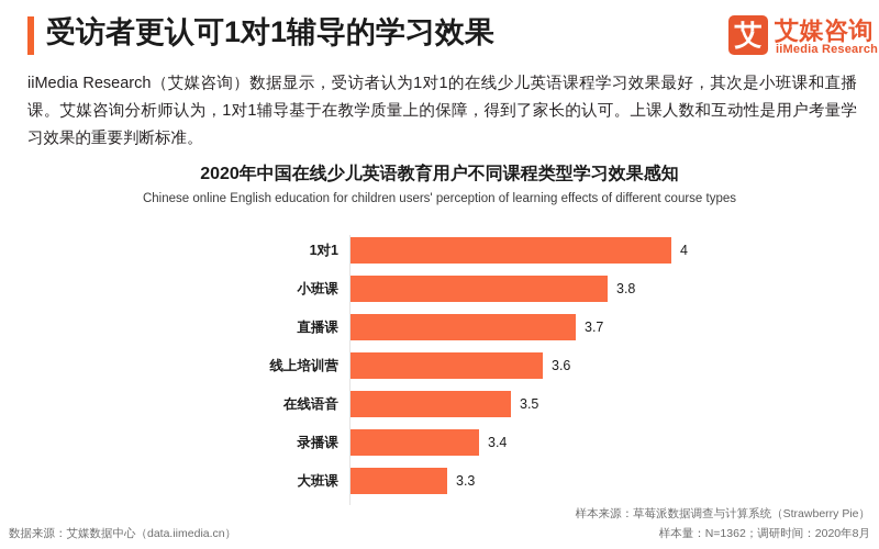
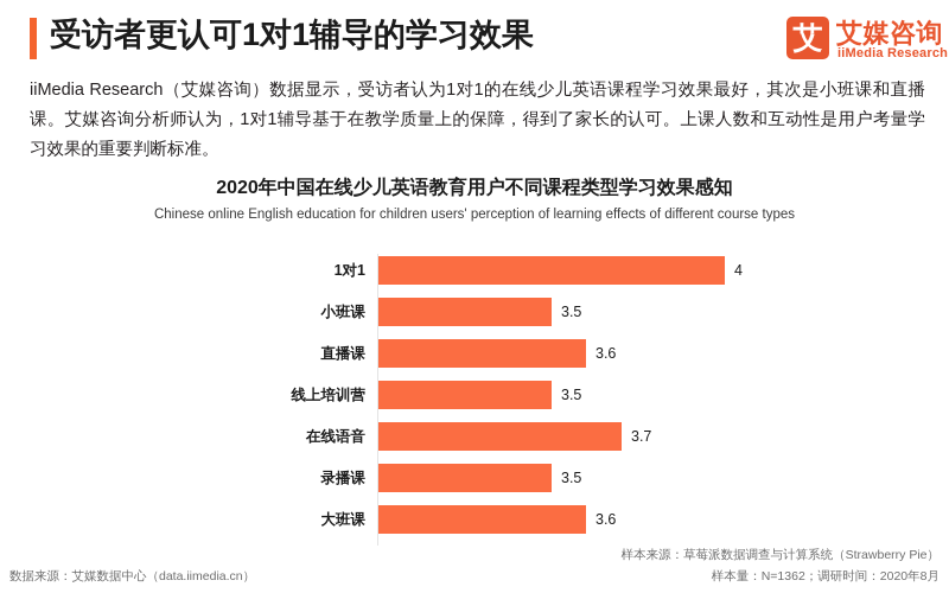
小班课: 3.8 -> 3.5
直播课: 3.7 -> 3.6
线上培训营: 3.6 -> 3.5
在线语音: 3.5 -> 3.7
录播课: 3.4 -> 3.5
大班课: 3.3 -> 3.6
